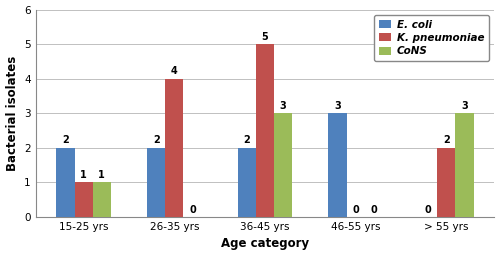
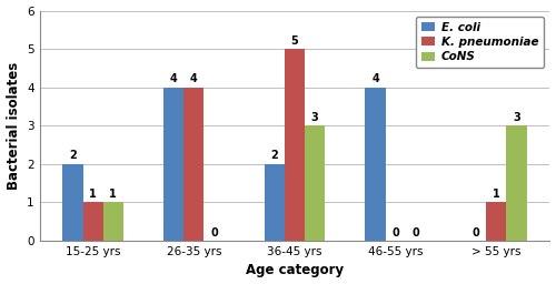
E. coli/26-35 yrs: 2 -> 4
E. coli/46-55 yrs: 3 -> 4
K. pneumoniae/> 55 yrs: 2 -> 1
